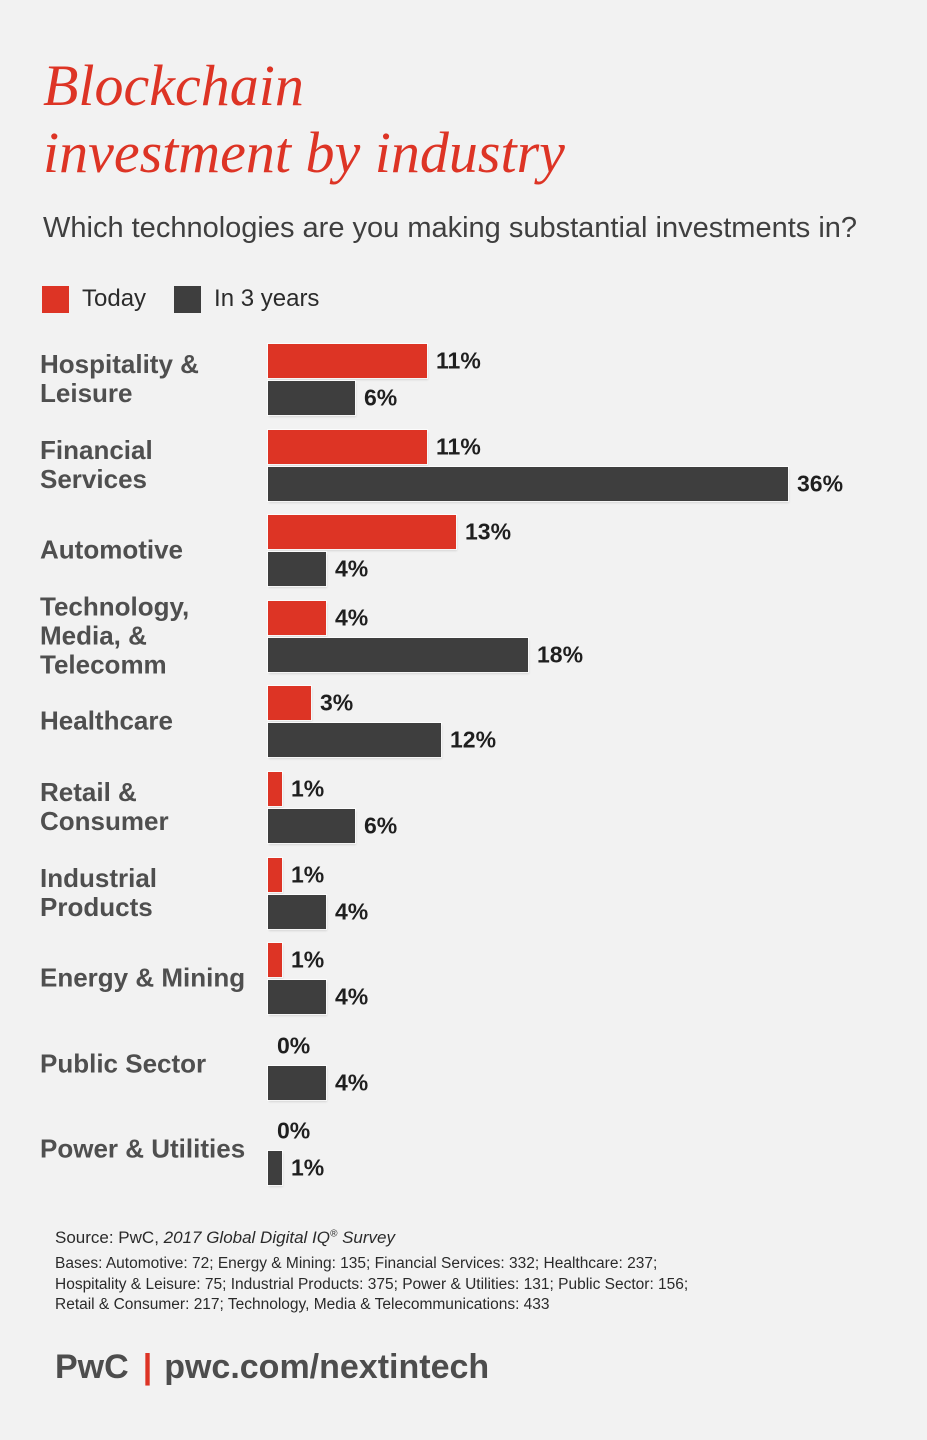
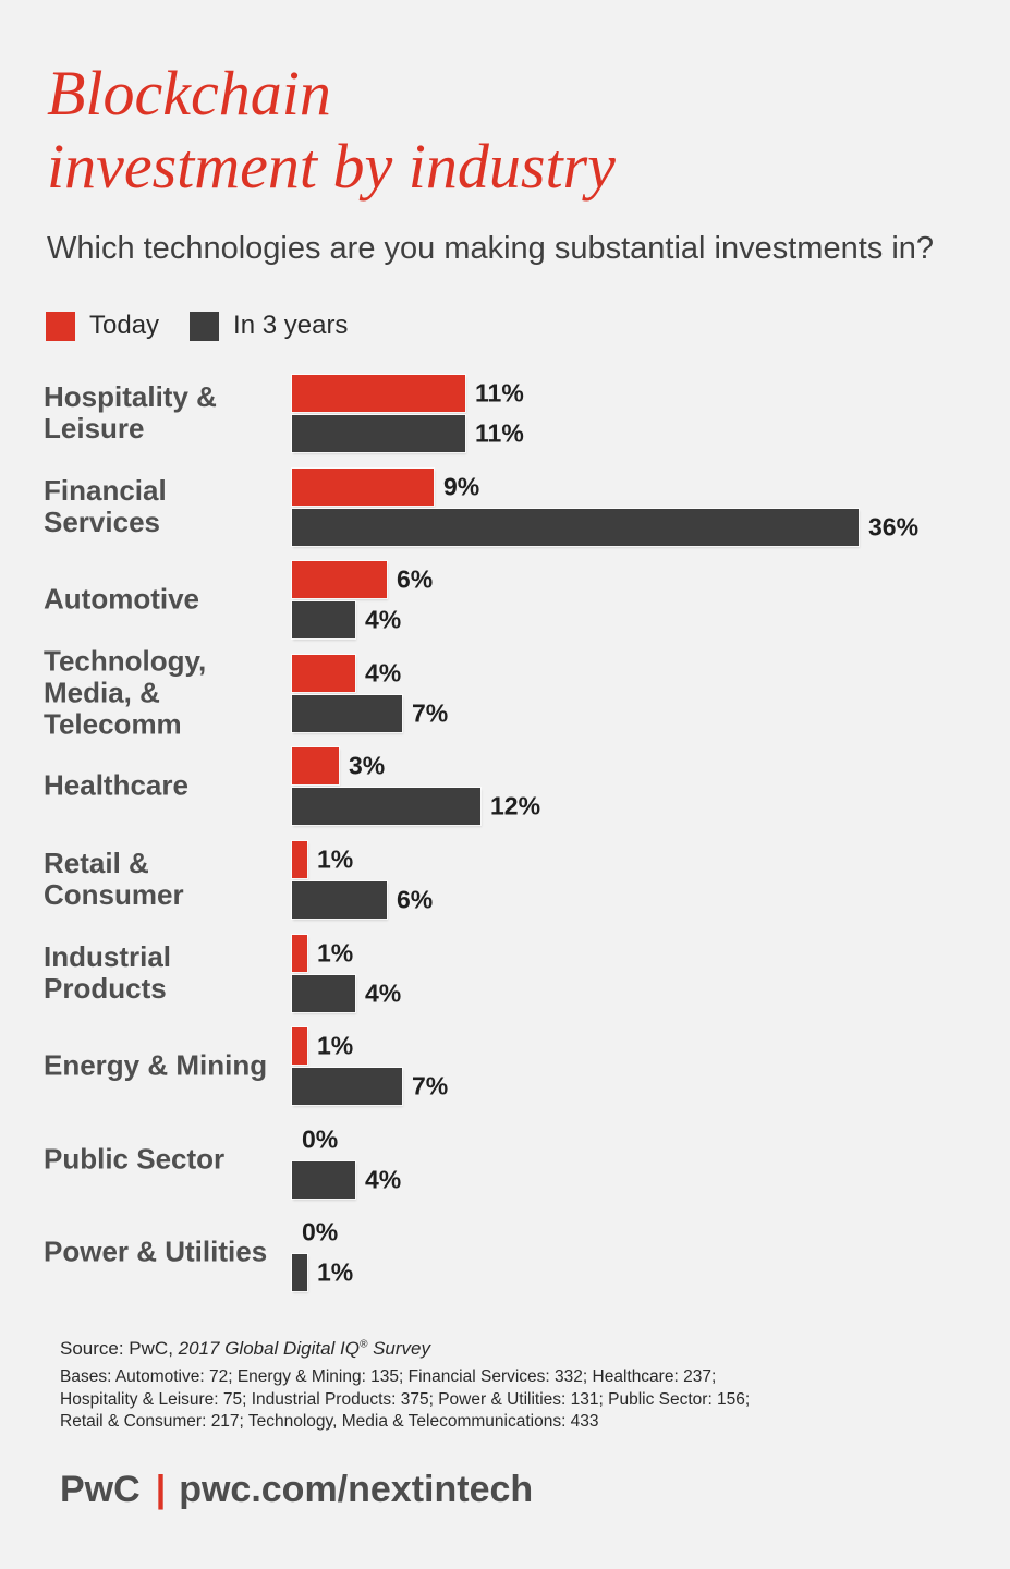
In 3 years/Hospitality & Leisure: 6% -> 11%
Today/Financial Services: 11% -> 9%
Today/Automotive: 13% -> 6%
In 3 years/Technology, Media, & Telecomm: 18% -> 7%
In 3 years/Energy & Mining: 4% -> 7%
